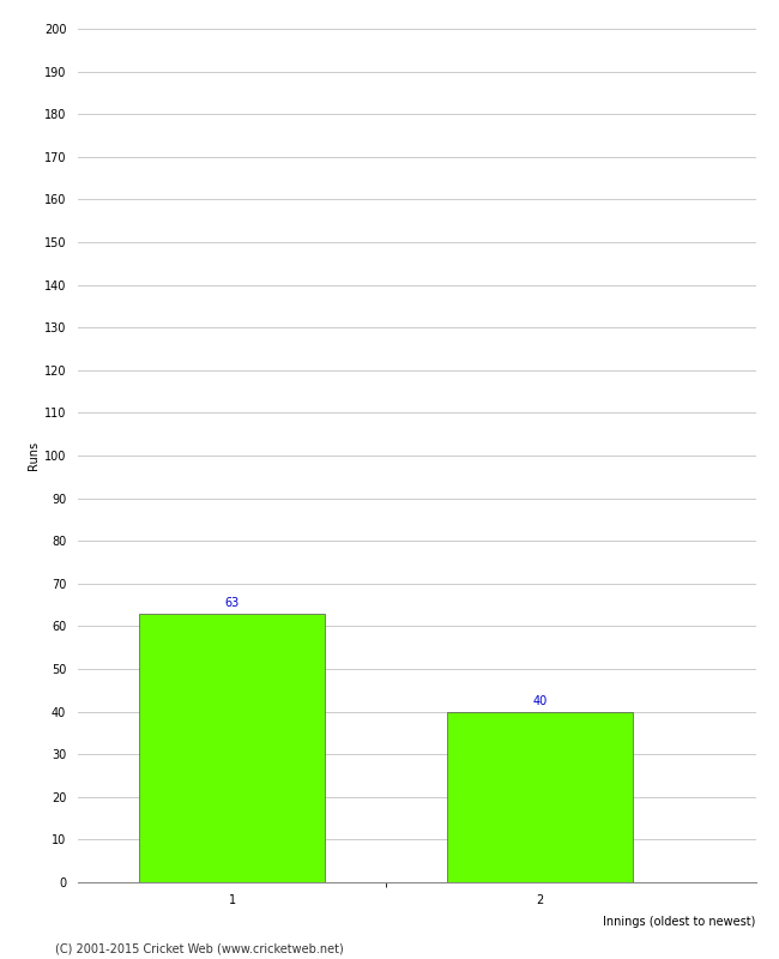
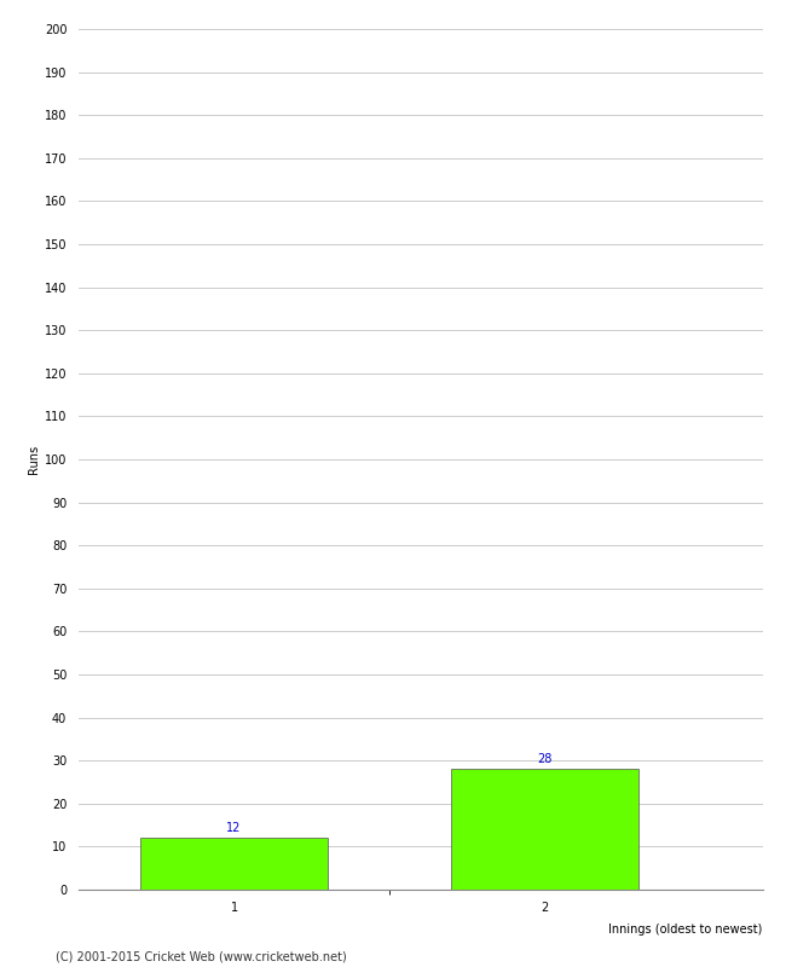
1: 63 -> 12
2: 40 -> 28
